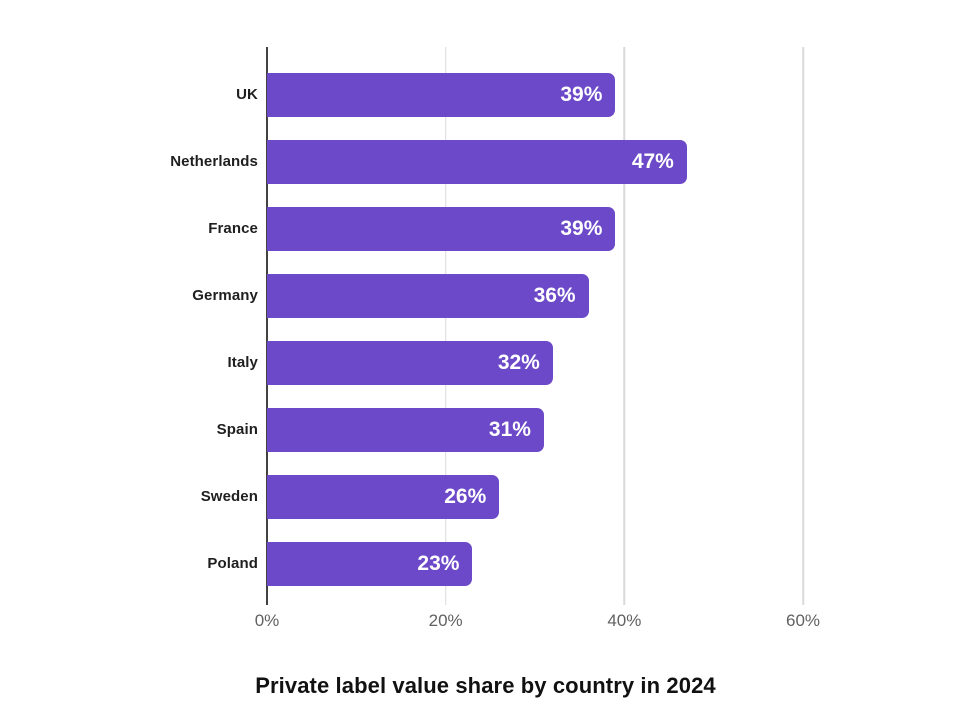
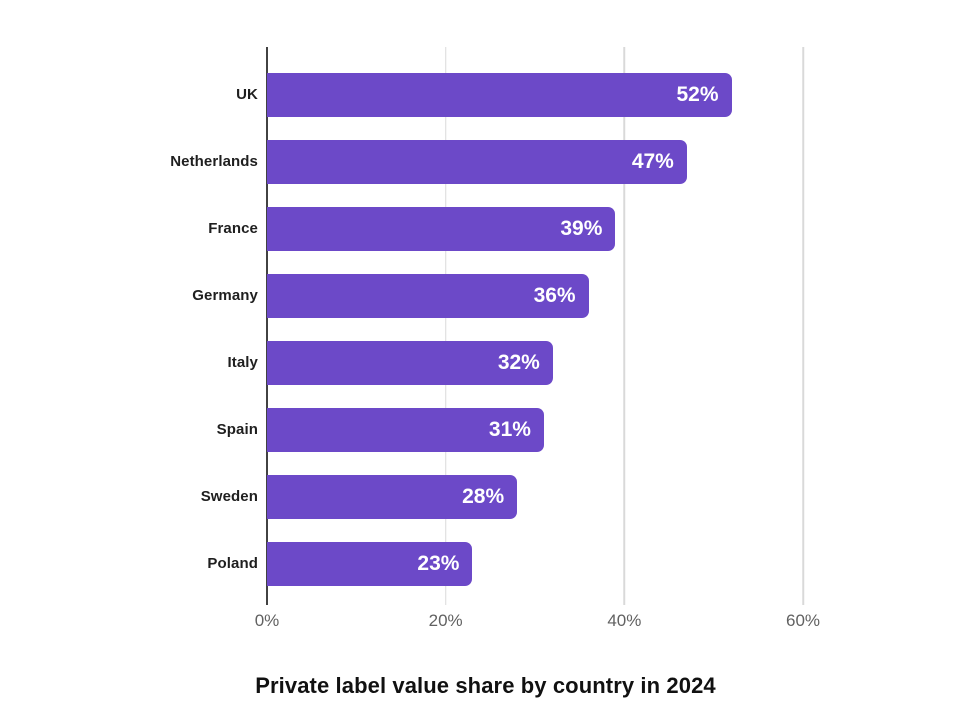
UK: 39% -> 52%
Sweden: 26% -> 28%
